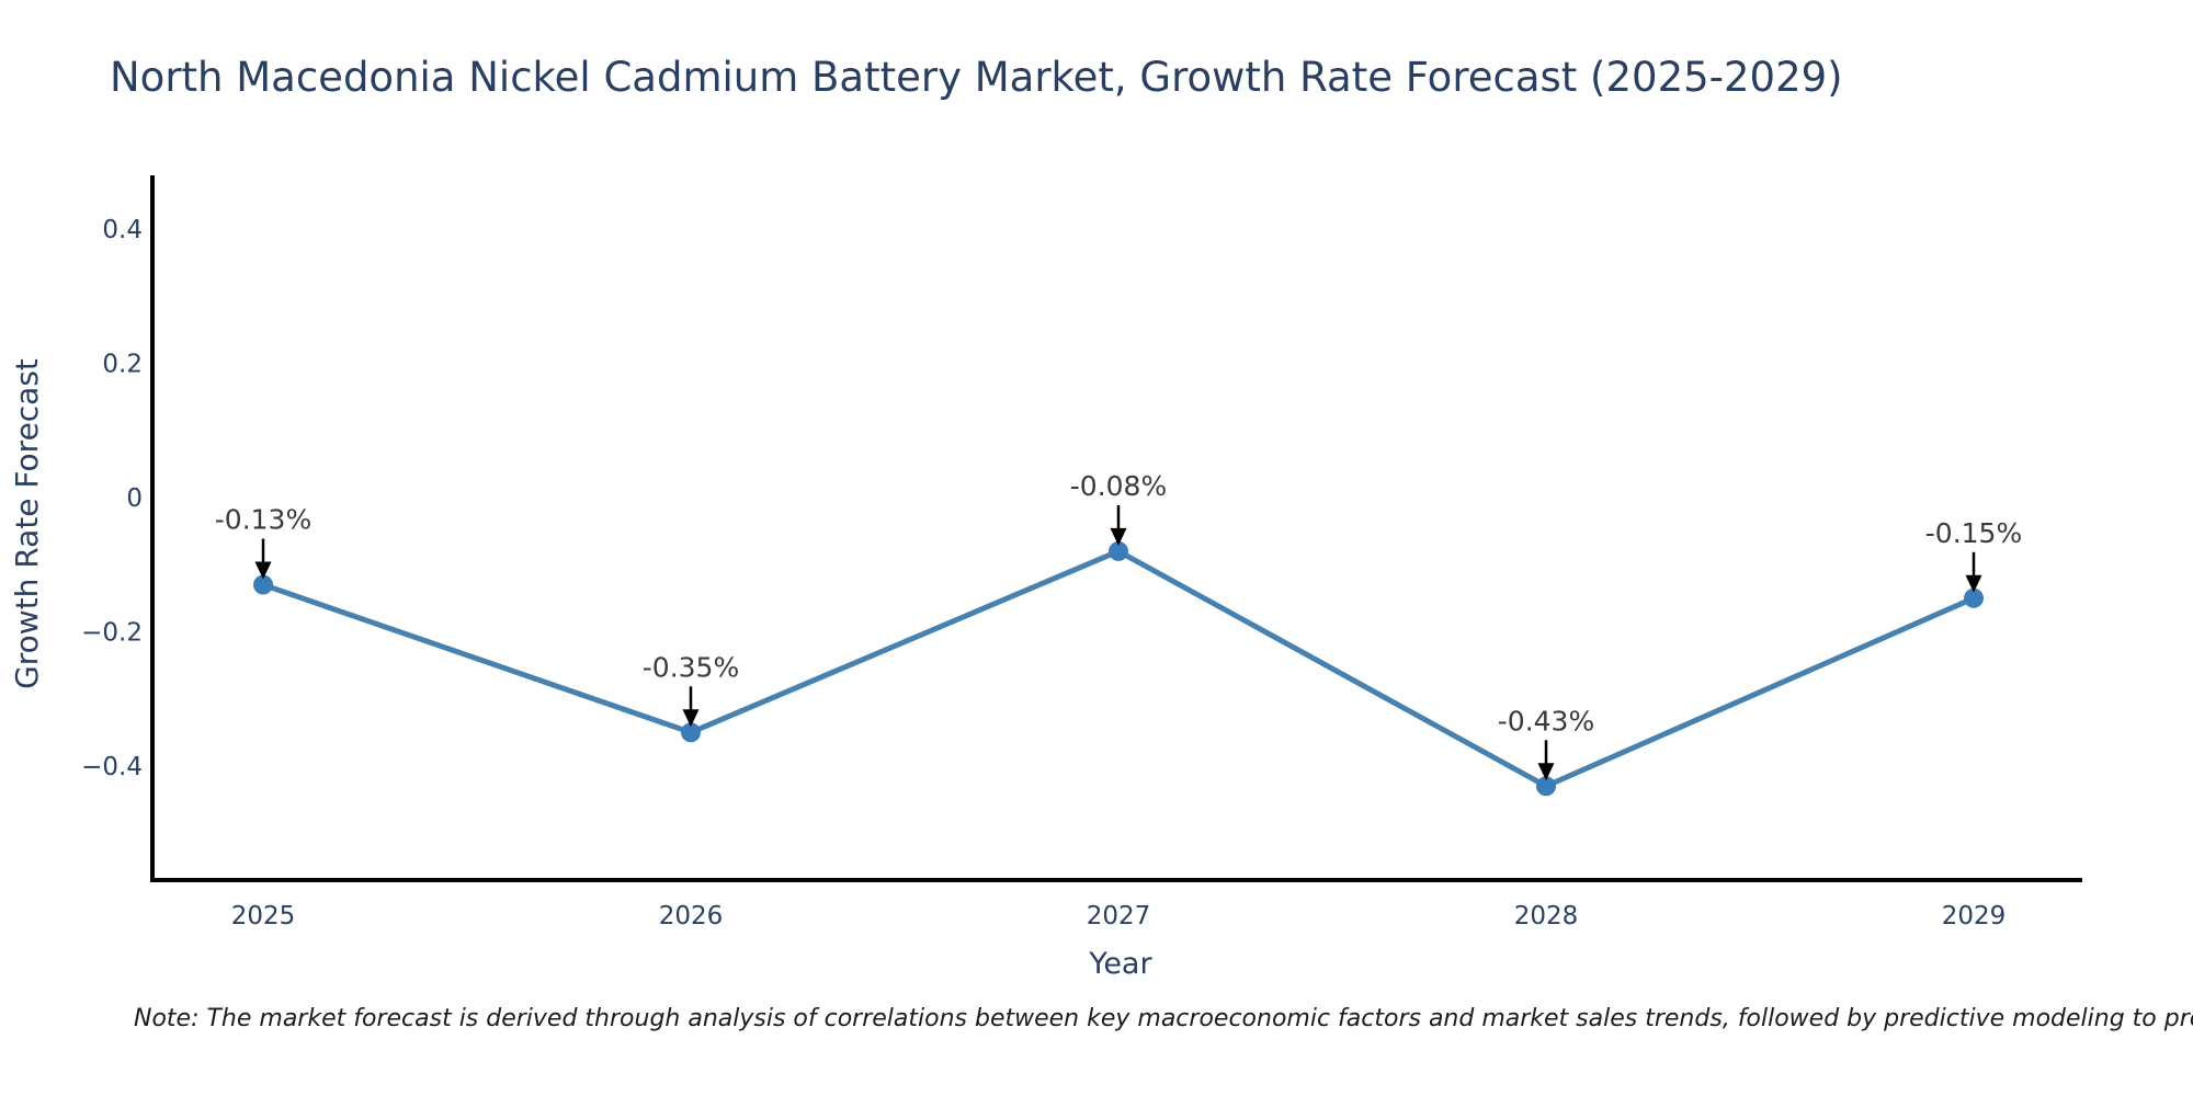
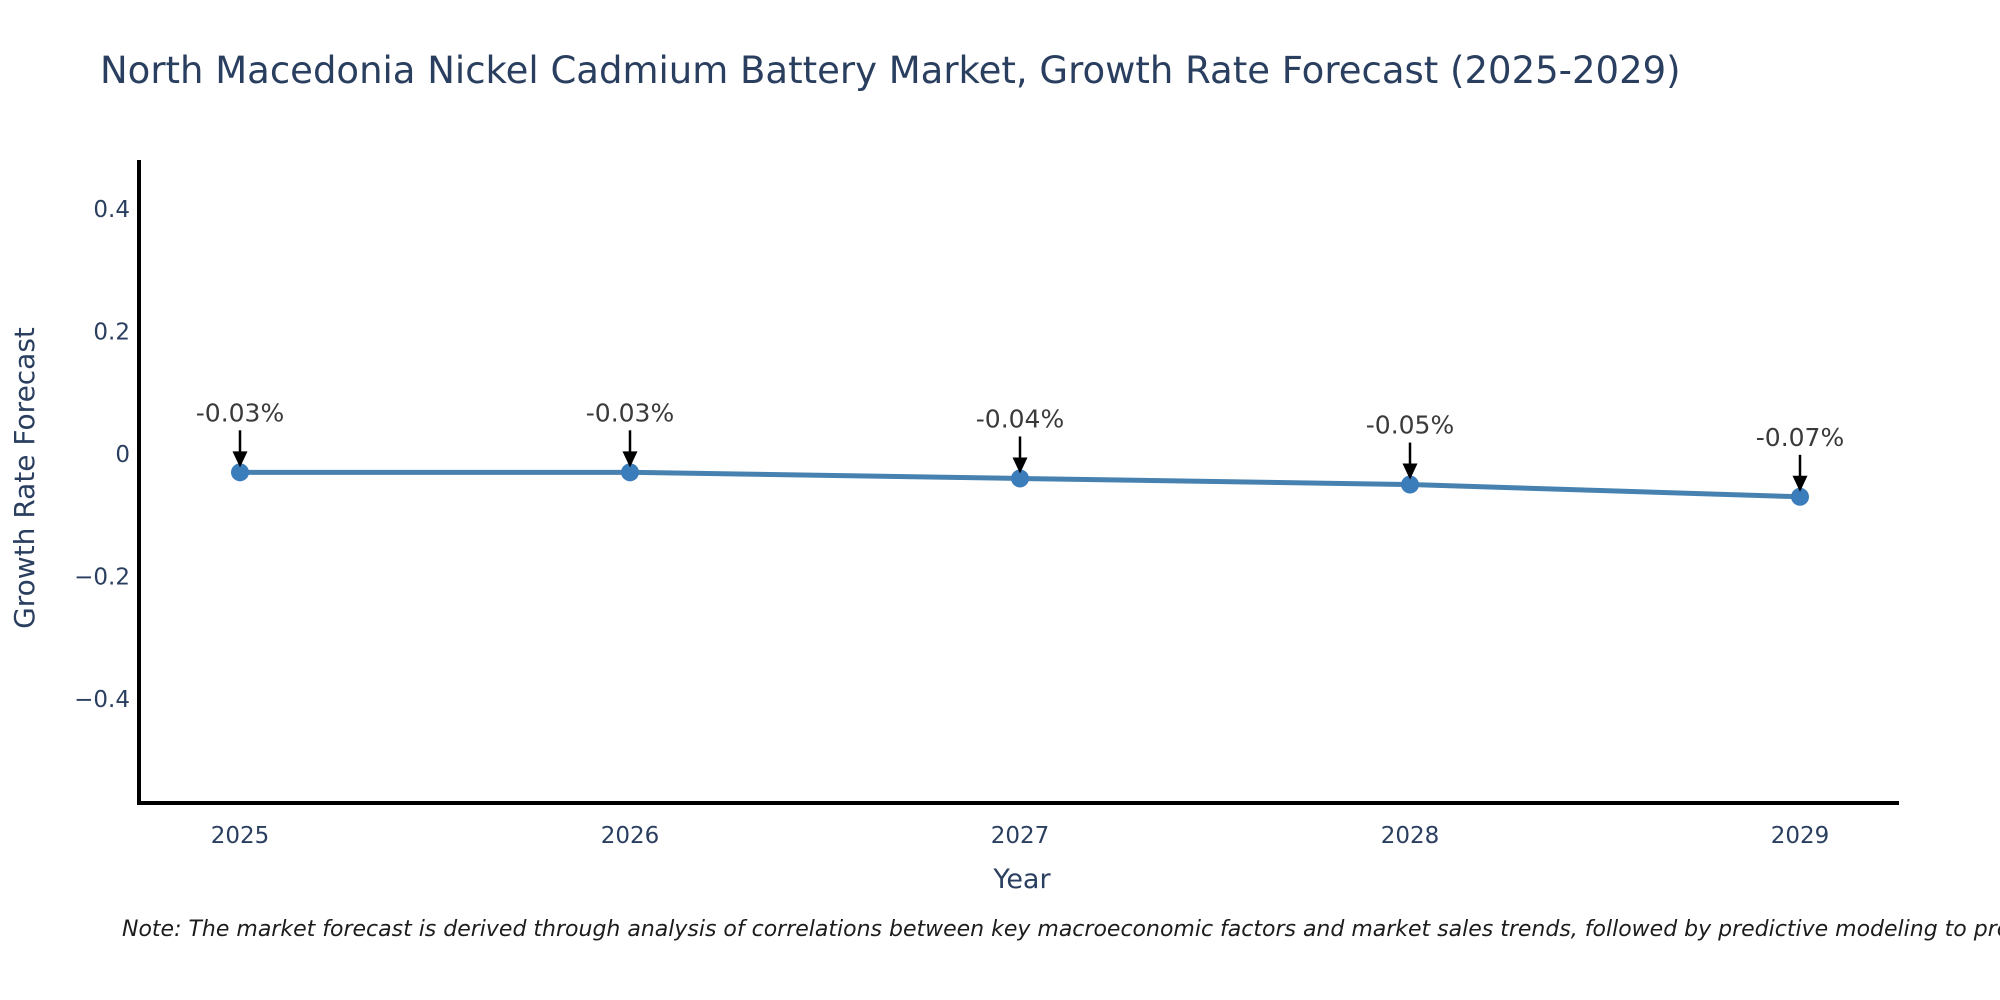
2025: -0.13% -> -0.03%
2026: -0.35% -> -0.03%
2027: -0.08% -> -0.04%
2028: -0.43% -> -0.05%
2029: -0.15% -> -0.07%
